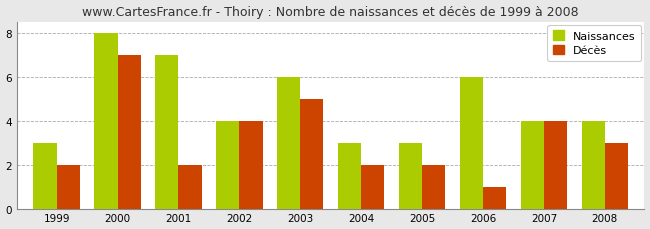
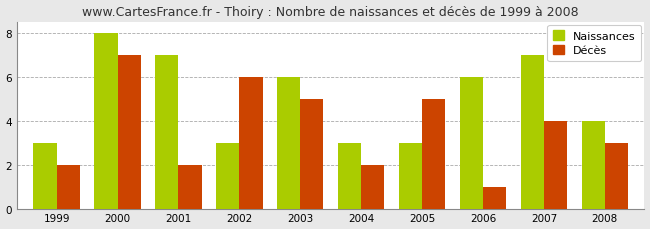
Naissances/2002: 4 -> 3
Décès/2002: 4 -> 6
Décès/2005: 2 -> 5
Naissances/2007: 4 -> 7
